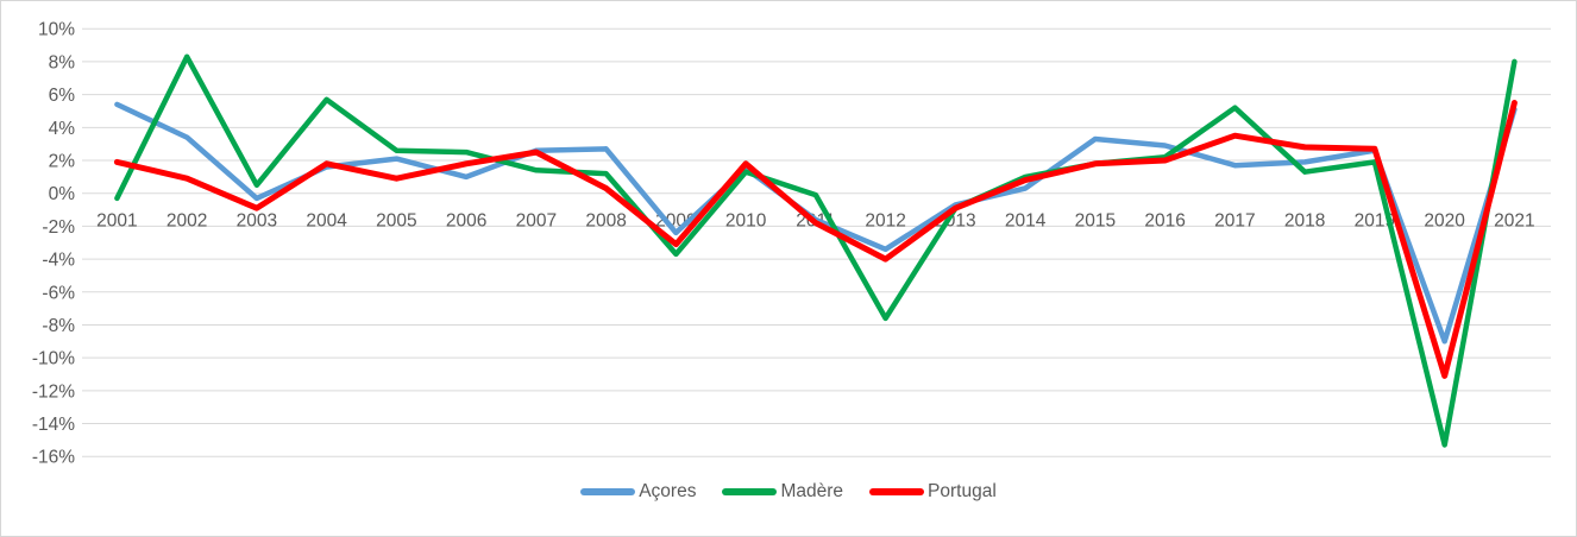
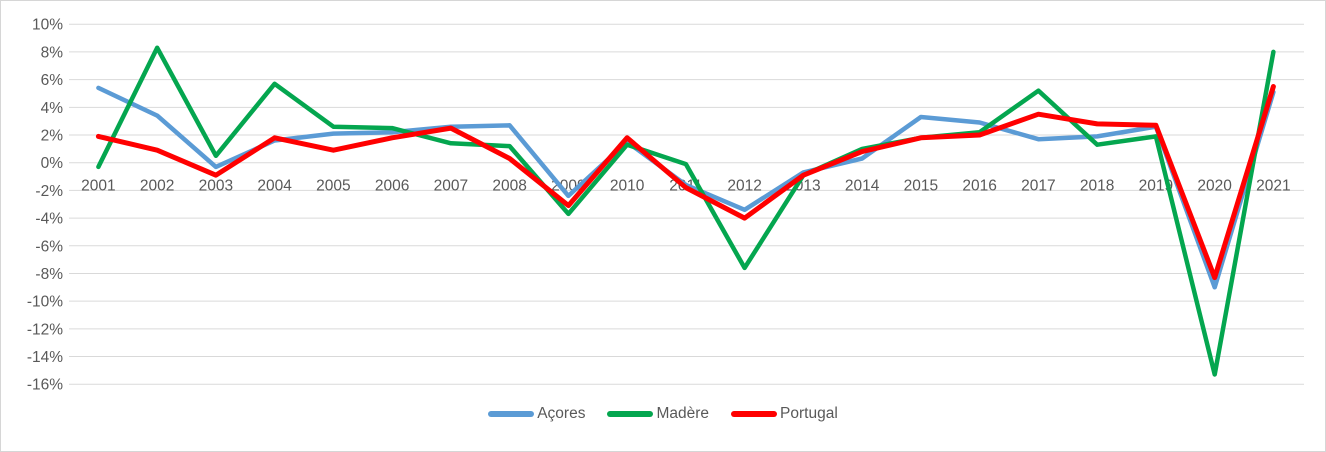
Açores/2006: 1.0% -> 2.2%
Portugal/2020: -11.1% -> -8.3%
